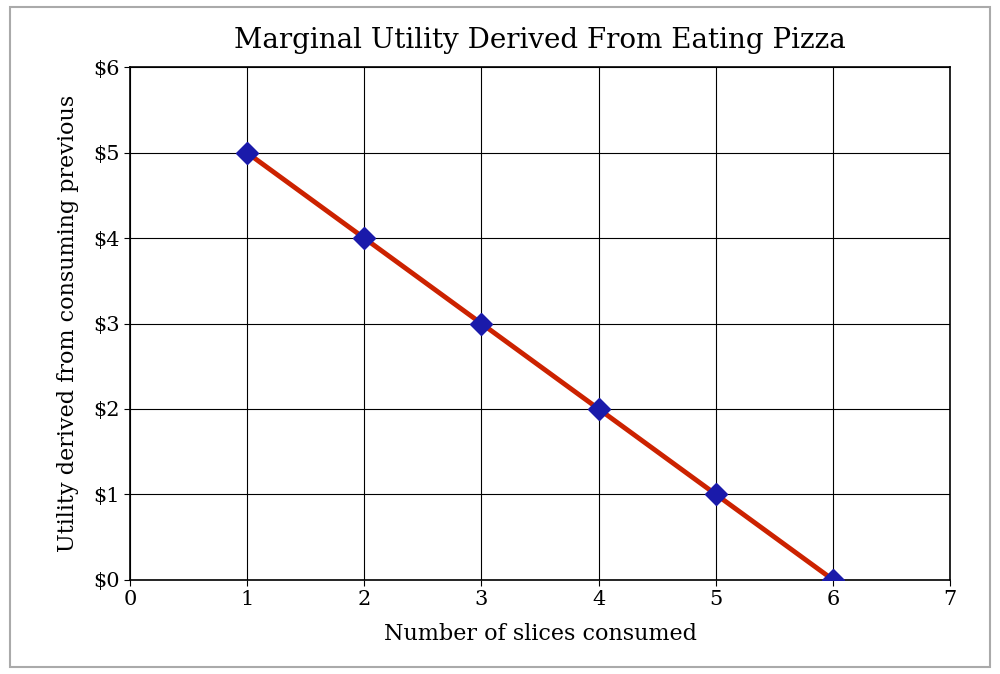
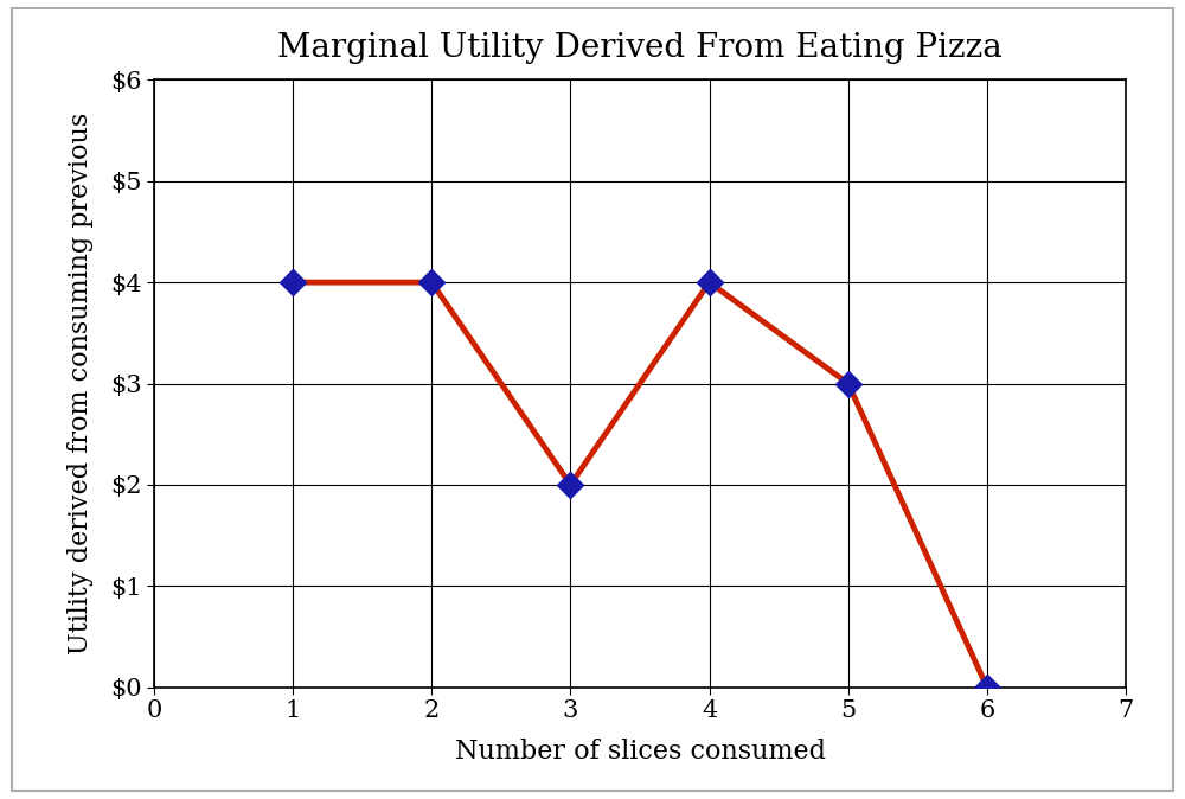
1: $5 -> $4
3: $3 -> $2
4: $2 -> $4
5: $1 -> $3
